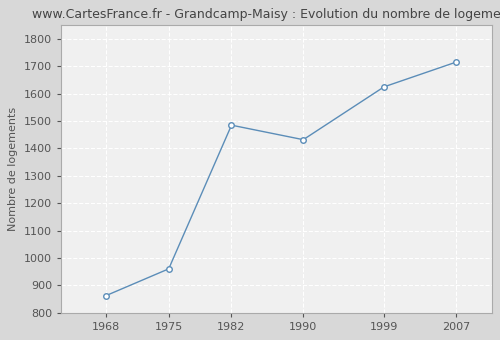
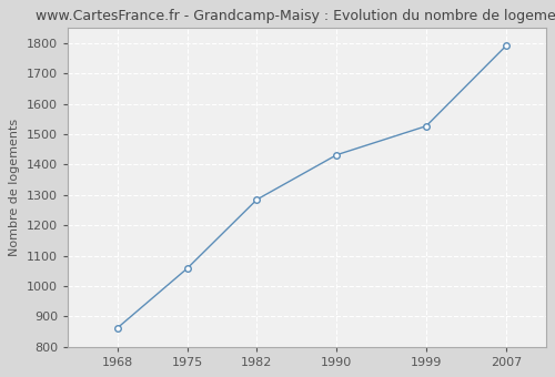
1975: 960 -> 1058
1982: 1485 -> 1285
1999: 1625 -> 1527
2007: 1715 -> 1791
